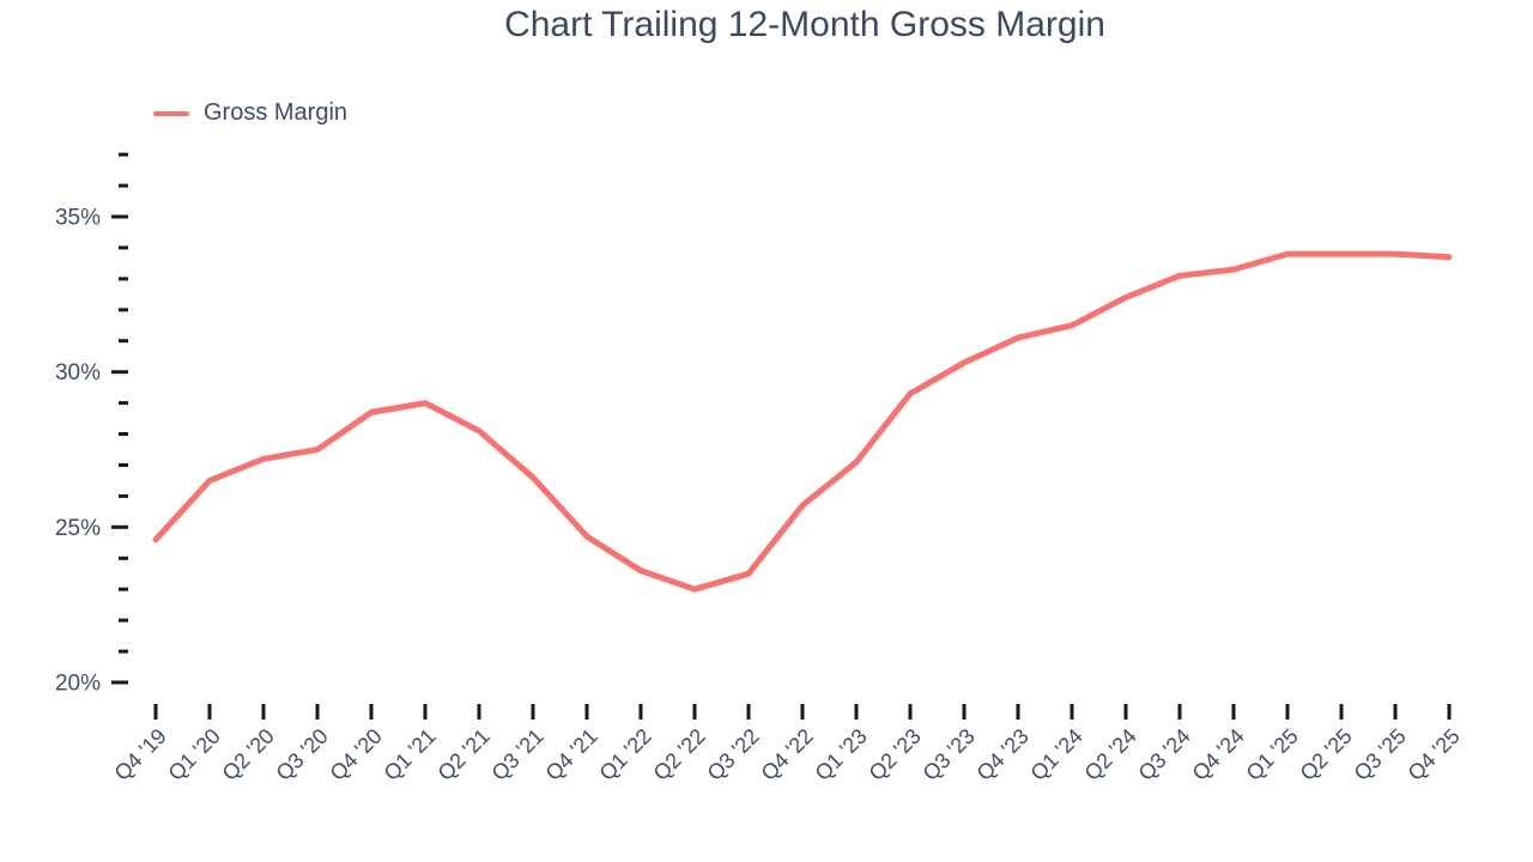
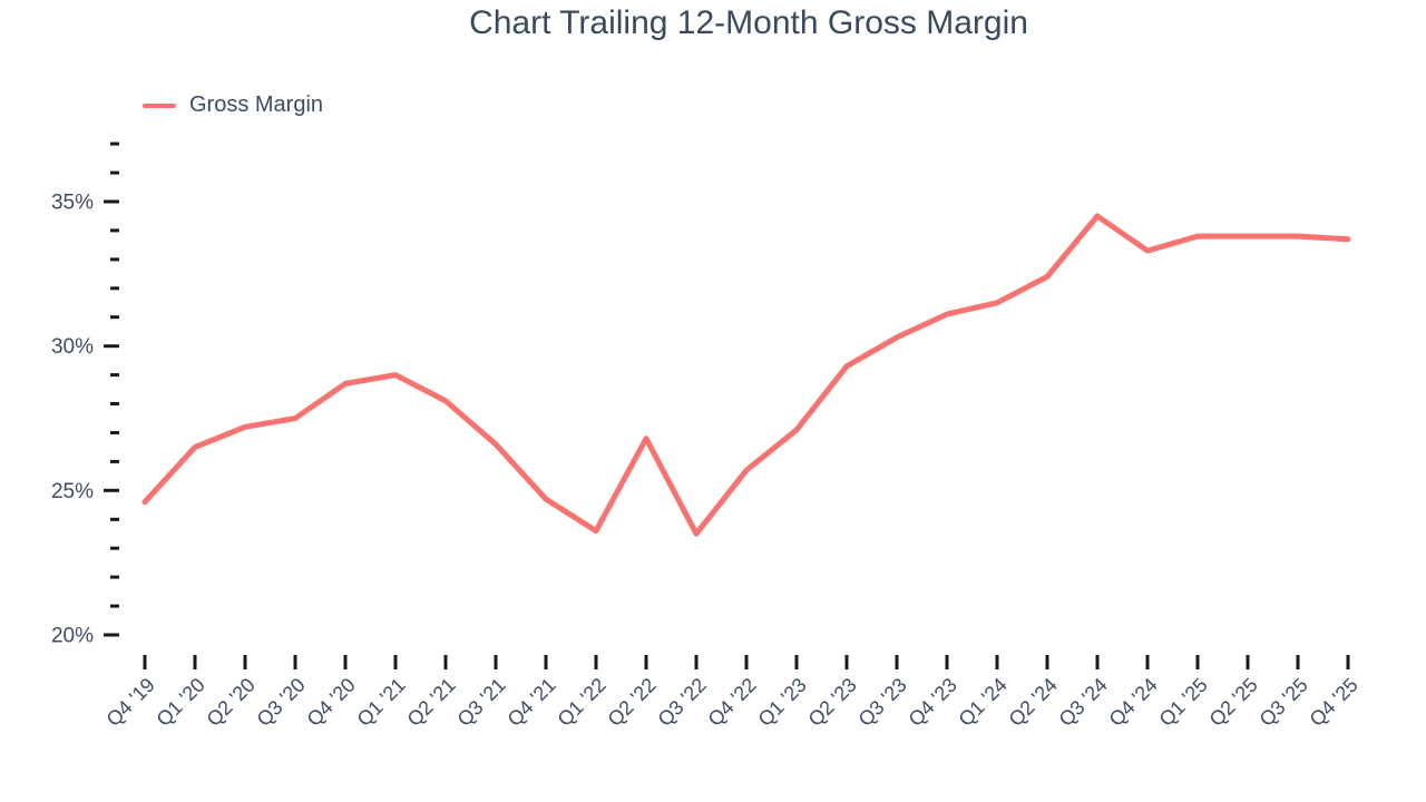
Q2 '22: 23.0% -> 26.8%
Q3 '24: 33.1% -> 34.5%
